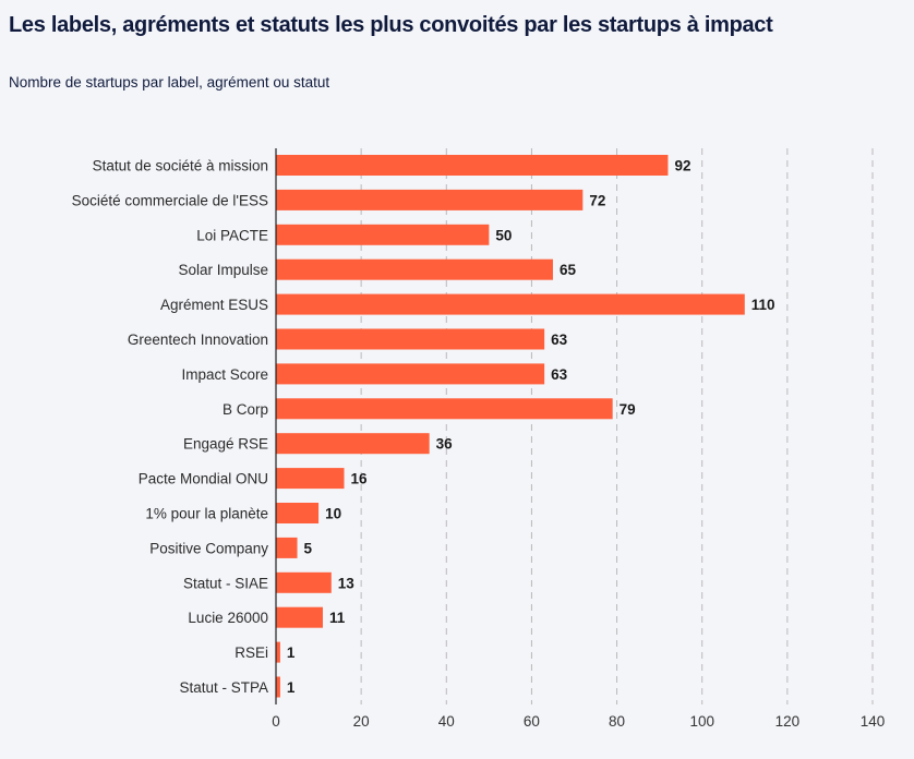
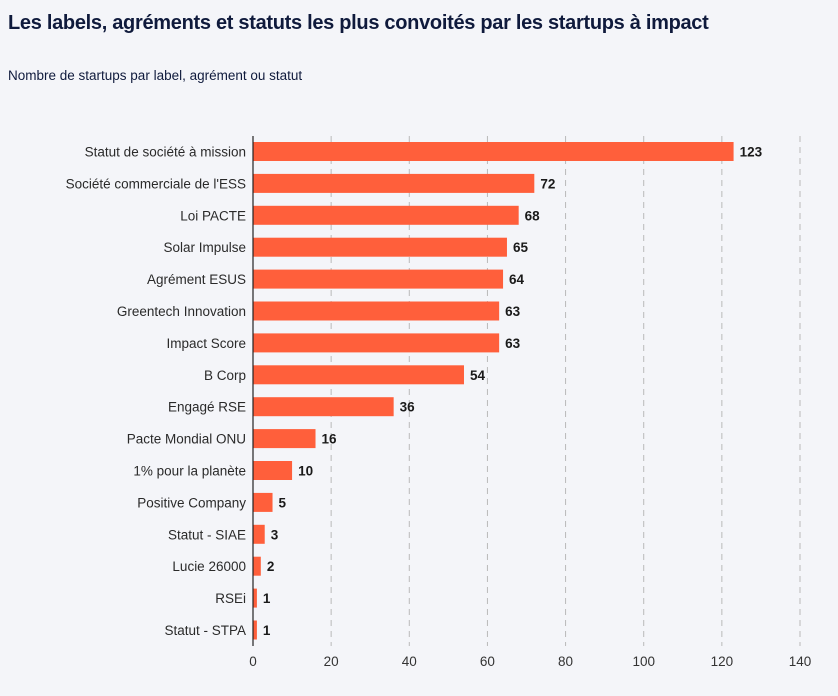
Statut de société à mission: 92 -> 123
Loi PACTE: 50 -> 68
Agrément ESUS: 110 -> 64
B Corp: 79 -> 54
Statut - SIAE: 13 -> 3
Lucie 26000: 11 -> 2
